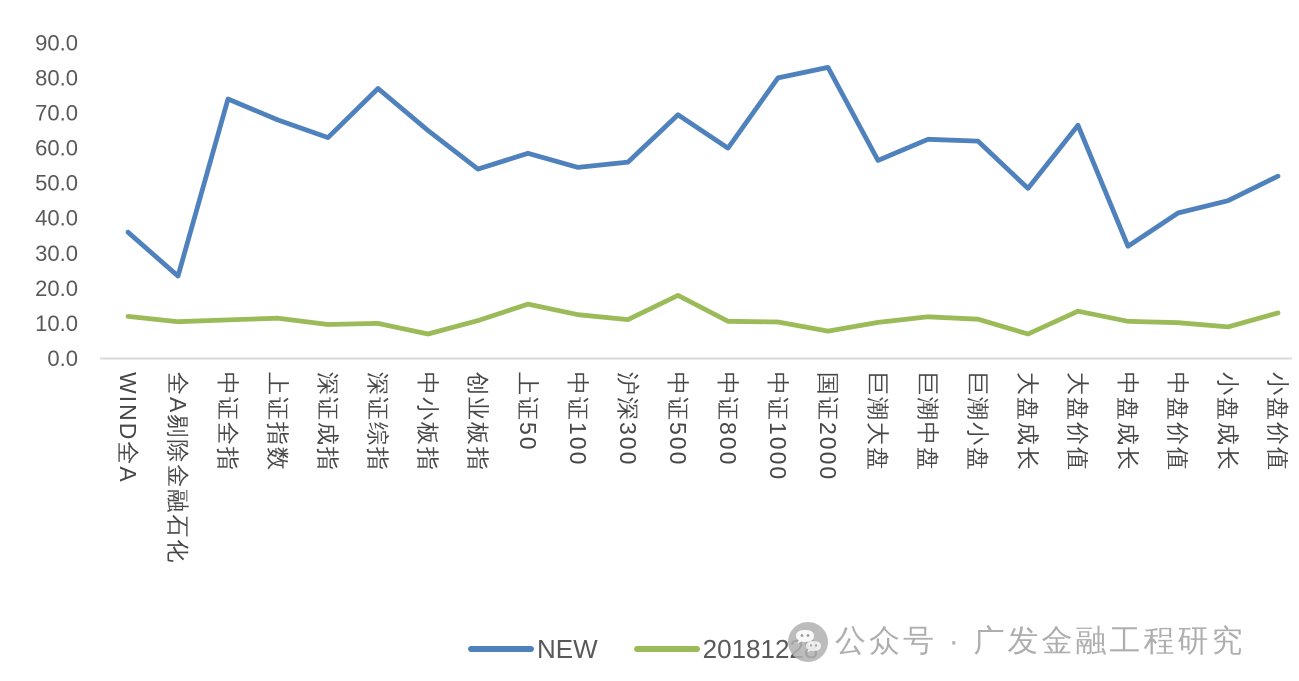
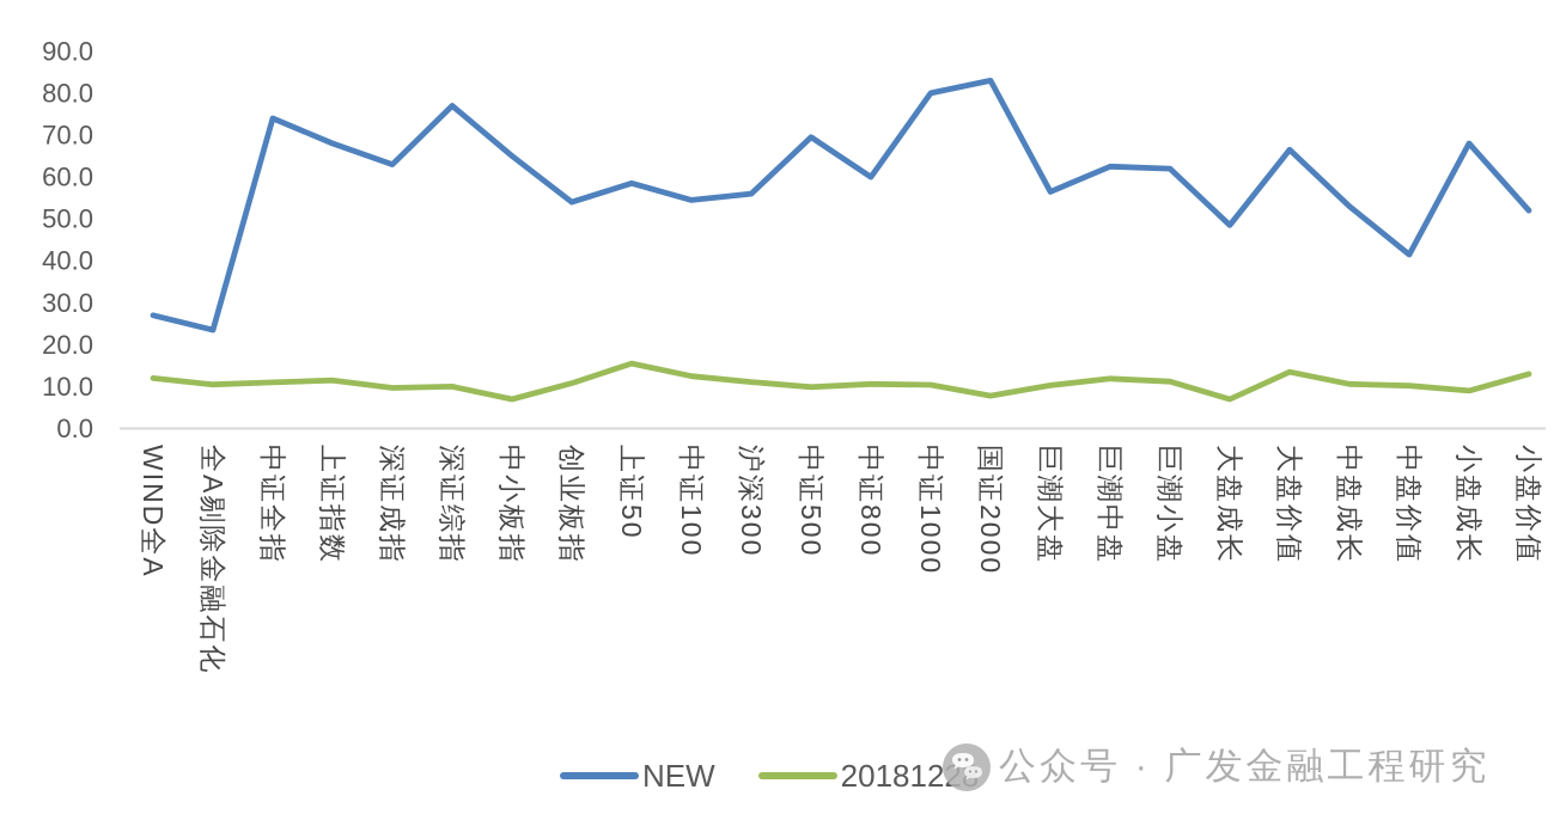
NEW/WIND全A: 36 -> 27
20181228/中证500: 18 -> 10
NEW/中盘成长: 32 -> 53
NEW/小盘成长: 45 -> 68
